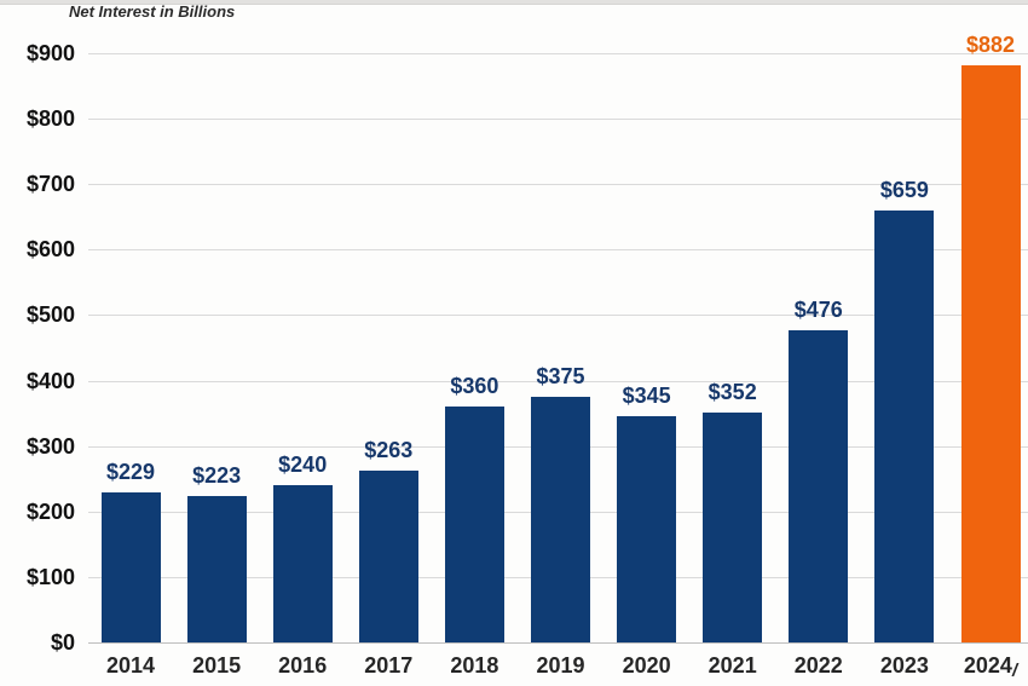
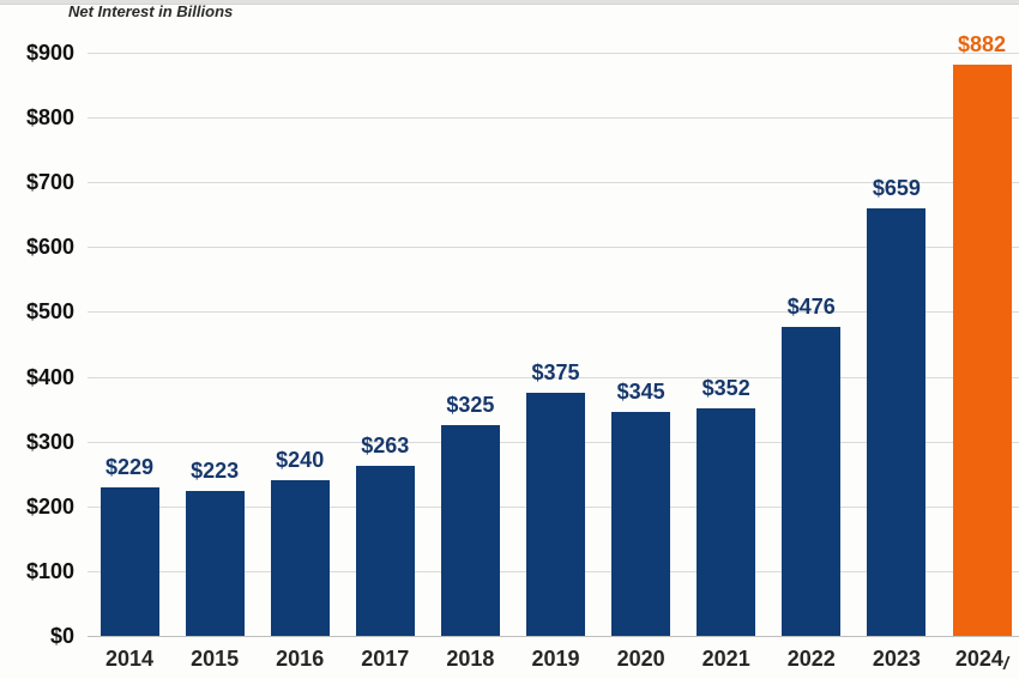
2018: $360 -> $325
